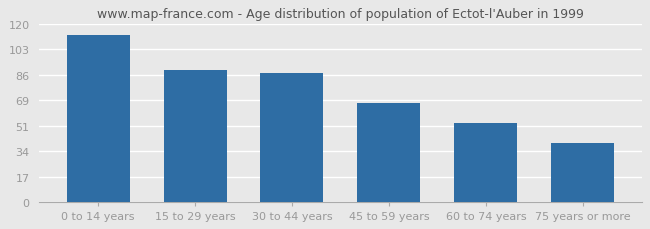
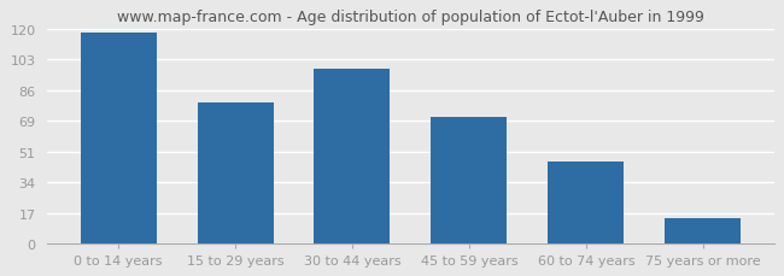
0 to 14 years: 113 -> 118
15 to 29 years: 89 -> 79
30 to 44 years: 87 -> 98
45 to 59 years: 67 -> 71
60 to 74 years: 53 -> 46
75 years or more: 40 -> 14
